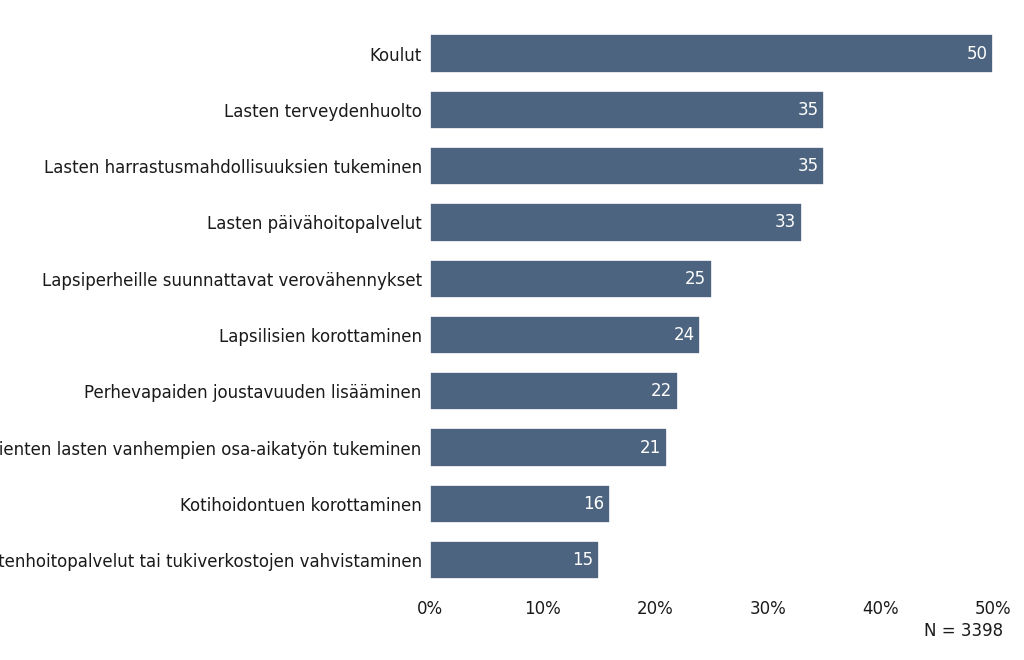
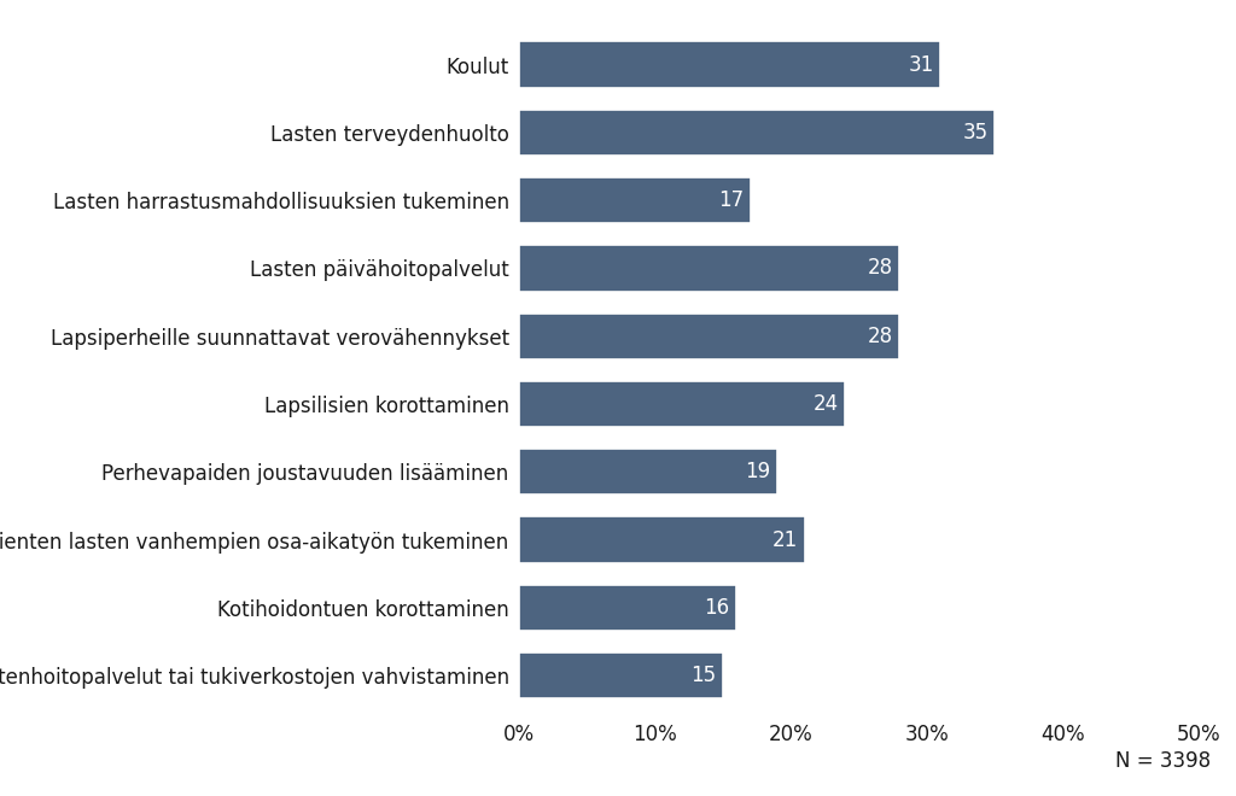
Koulut: 50 -> 31
Lasten harrastusmahdollisuuksien tukeminen: 35 -> 17
Lasten päivähoitopalvelut: 33 -> 28
Lapsiperheille suunnattavat verovähennykset: 25 -> 28
Perhevapaiden joustavuuden lisääminen: 22 -> 19
